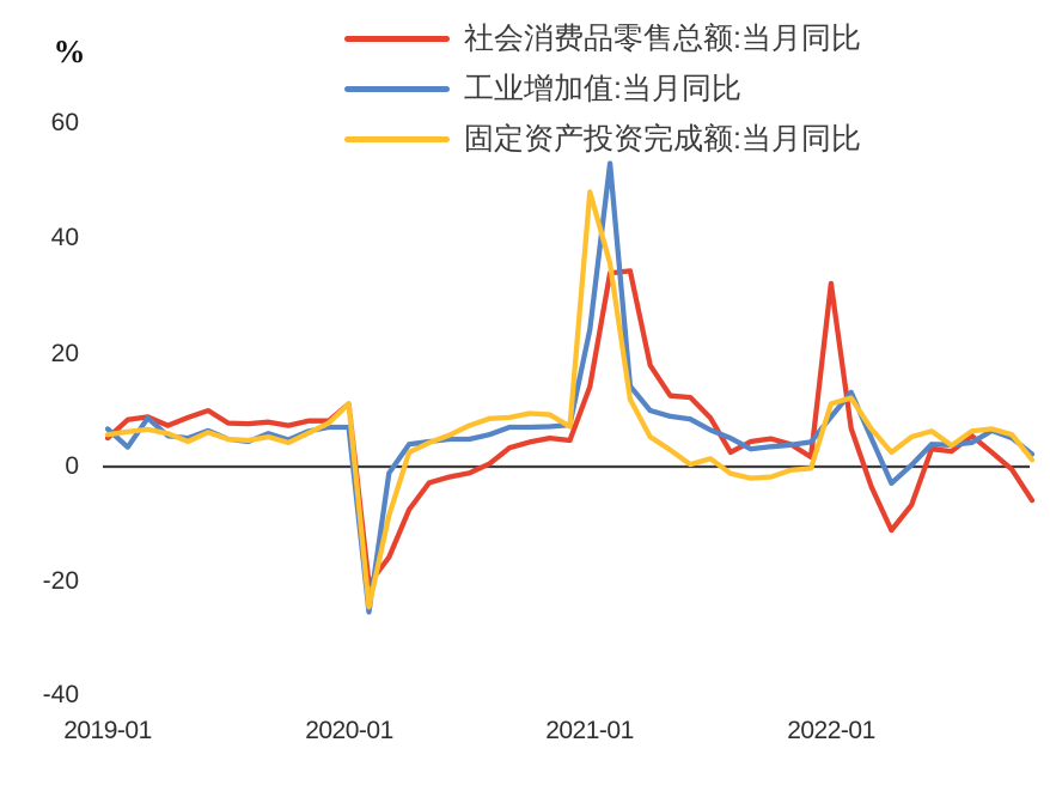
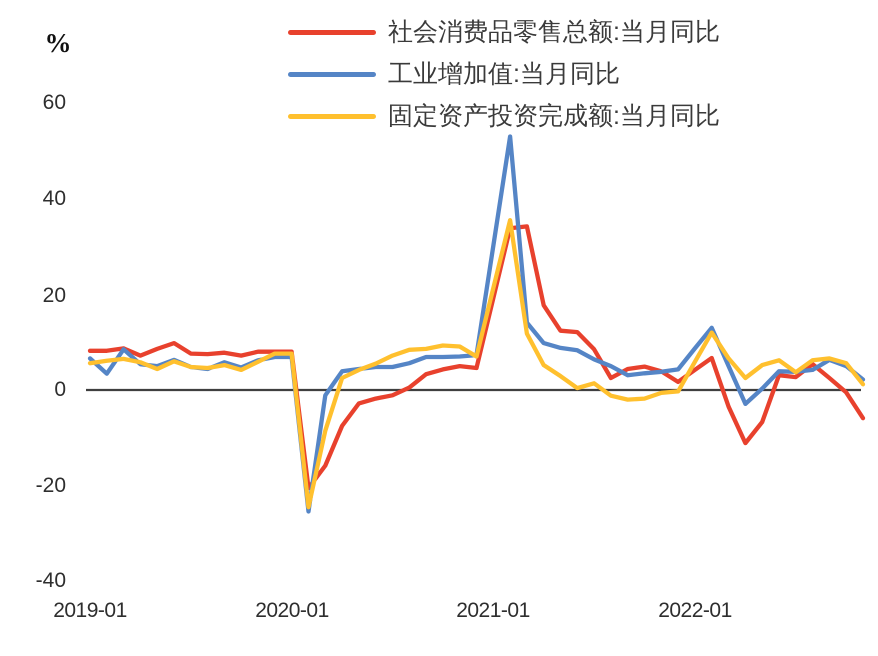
社会消费品零售总额:当月同比/2019-01: 5 -> 8
社会消费品零售总额:当月同比/2020-01: 11 -> 8
固定资产投资完成额:当月同比/2020-01: 11 -> 8
社会消费品零售总额:当月同比/2021-01: 14 -> 19
工业增加值:当月同比/2021-01: 24 -> 30
固定资产投资完成额:当月同比/2021-01: 48 -> 21
社会消费品零售总额:当月同比/2022-01: 32 -> 4
固定资产投资完成额:当月同比/2022-01: 11 -> 6
